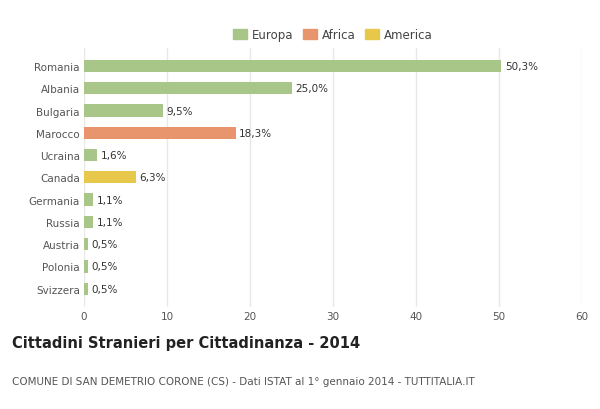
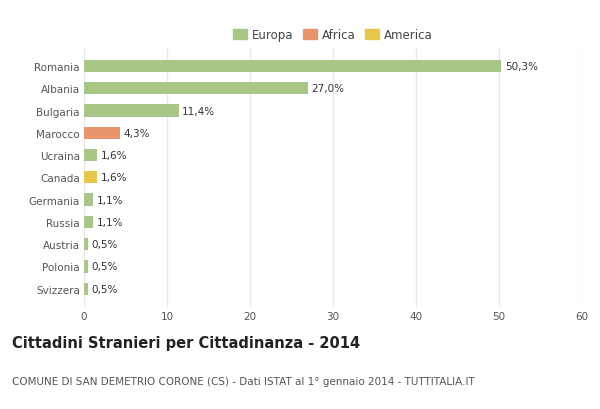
Albania: 25,0% -> 27,0%
Bulgaria: 9,5% -> 11,4%
Marocco: 18,3% -> 4,3%
Canada: 6,3% -> 1,6%
